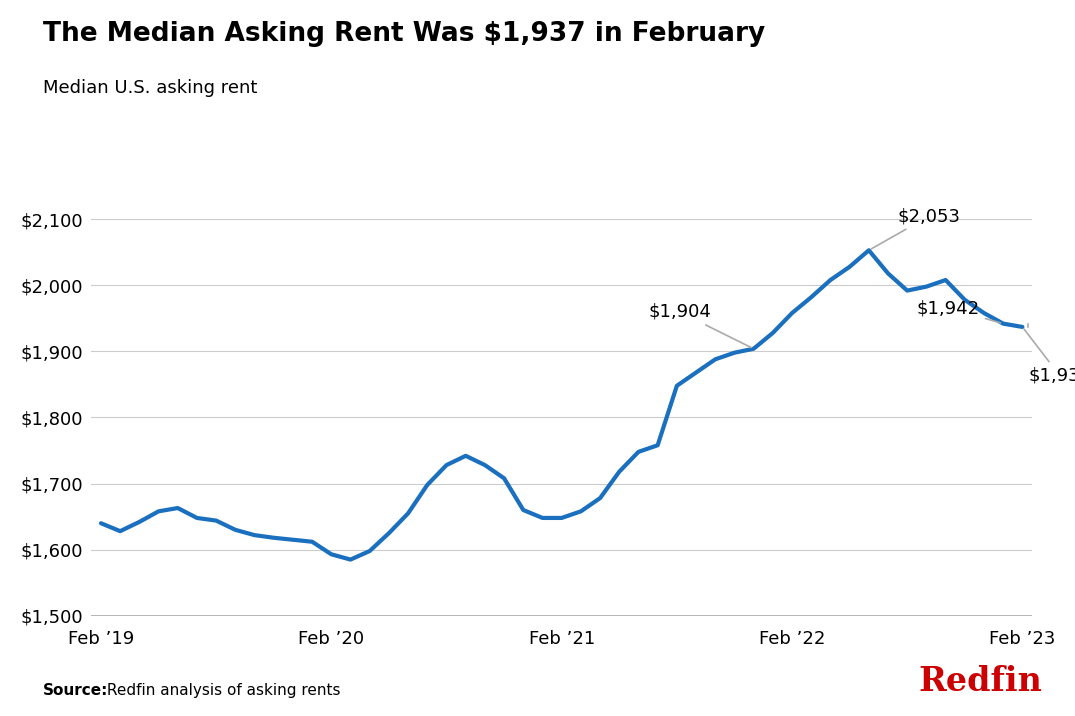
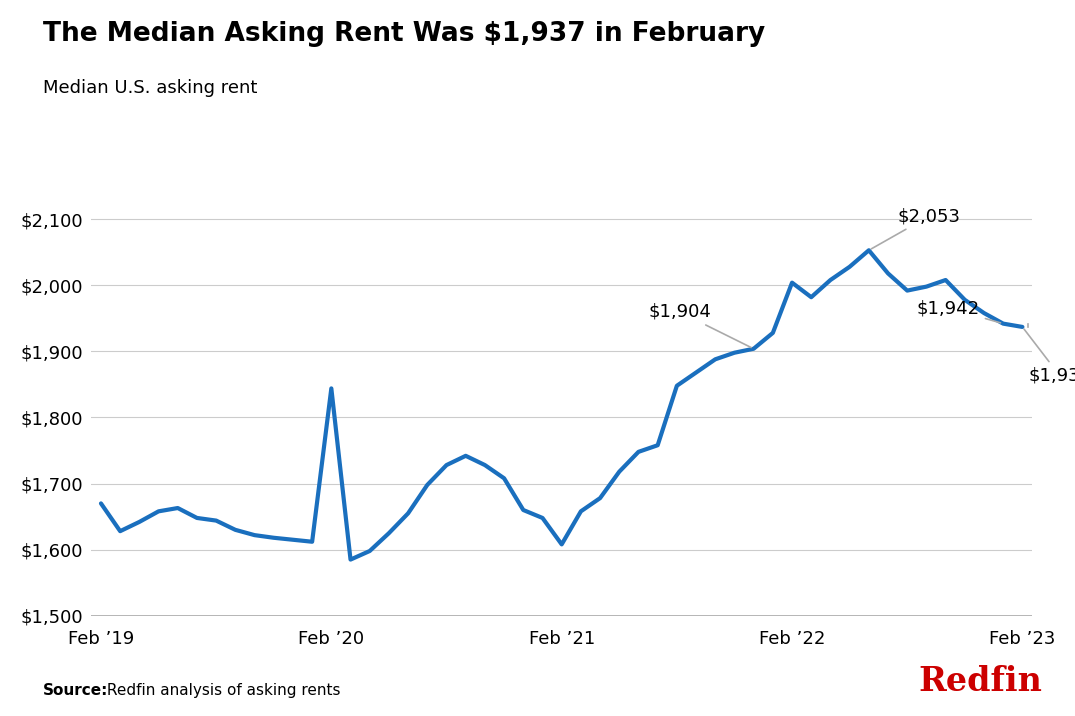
Feb ’19: $1,640 -> $1,670
Feb ’20: $1,593 -> $1,844
Feb ’21: $1,648 -> $1,608
Feb ’22: $1,958 -> $2,004
